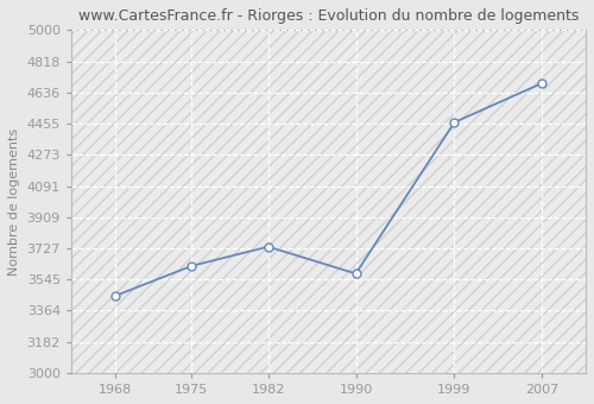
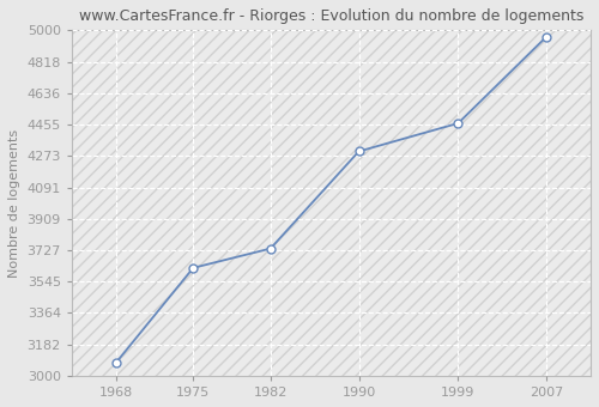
1968: 3450 -> 3080
1990: 3580 -> 4300
2007: 4690 -> 4960
